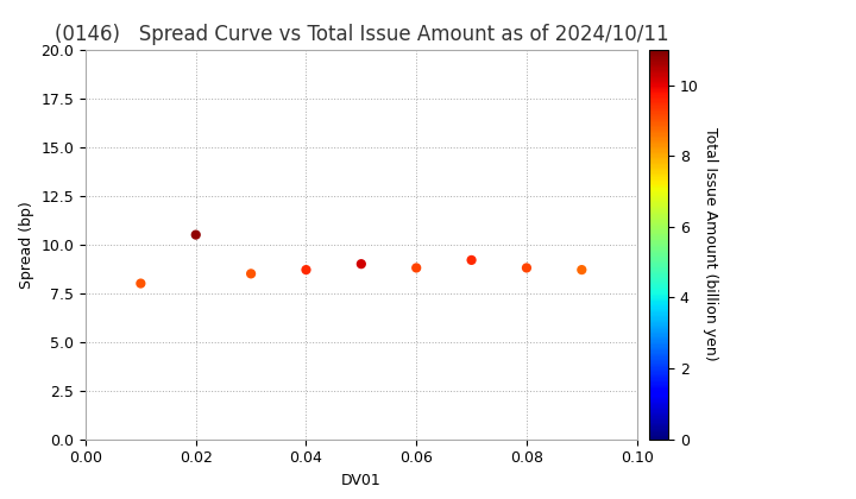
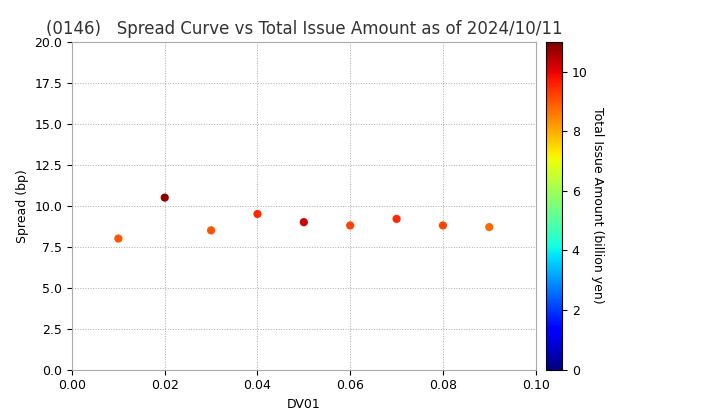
0.04: 8.7 -> 9.5
